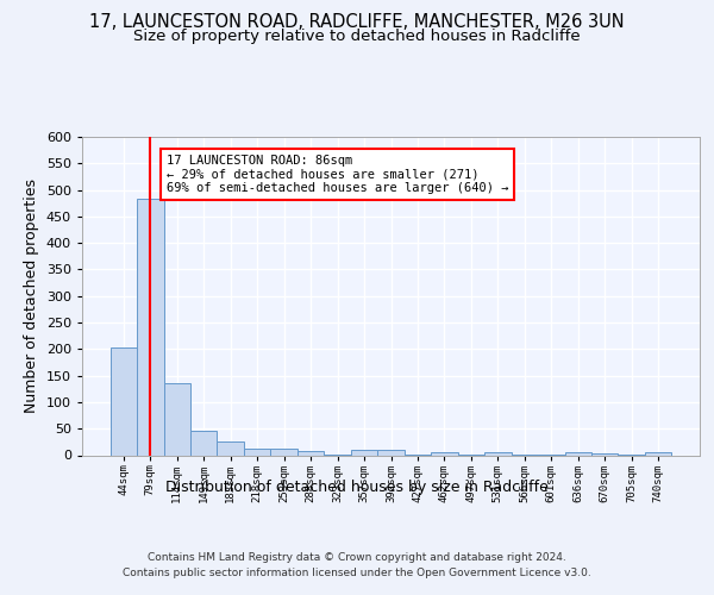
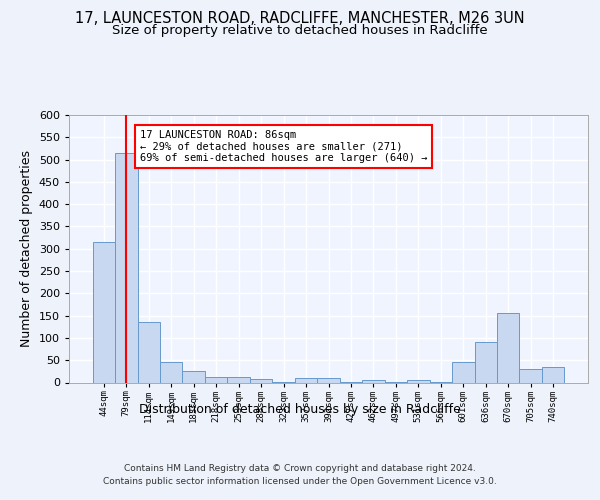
44sqm: 202 -> 315
79sqm: 483 -> 515
601sqm: 1 -> 45
636sqm: 5 -> 90
670sqm: 3 -> 155
705sqm: 2 -> 30
740sqm: 5 -> 35
